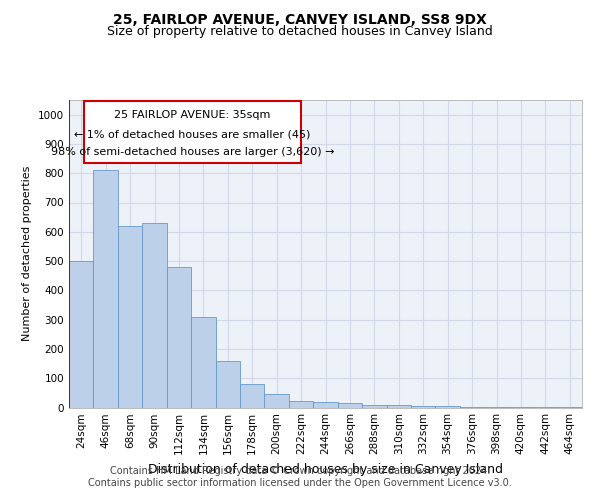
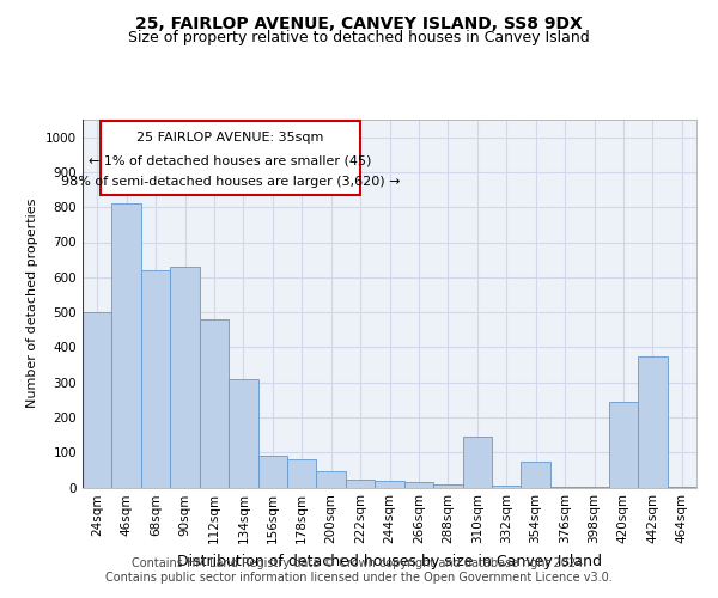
156sqm: 160 -> 90
310sqm: 7 -> 145
354sqm: 4 -> 75
420sqm: 2 -> 245
442sqm: 2 -> 375
